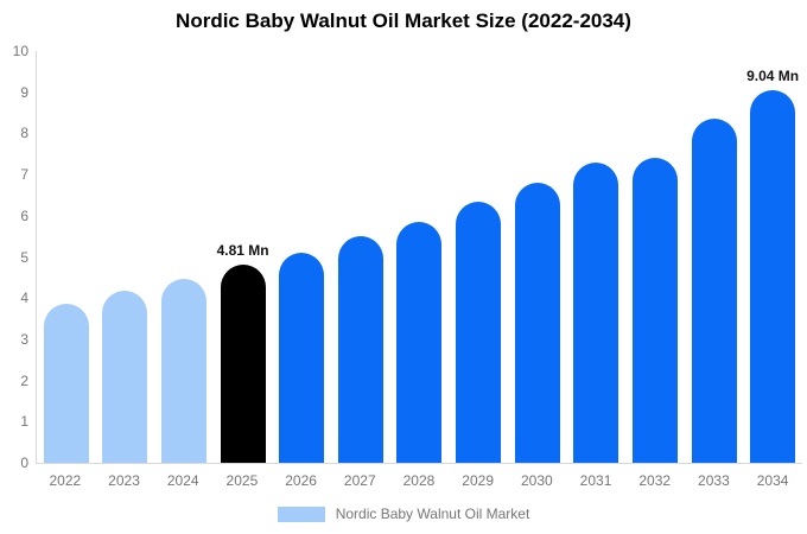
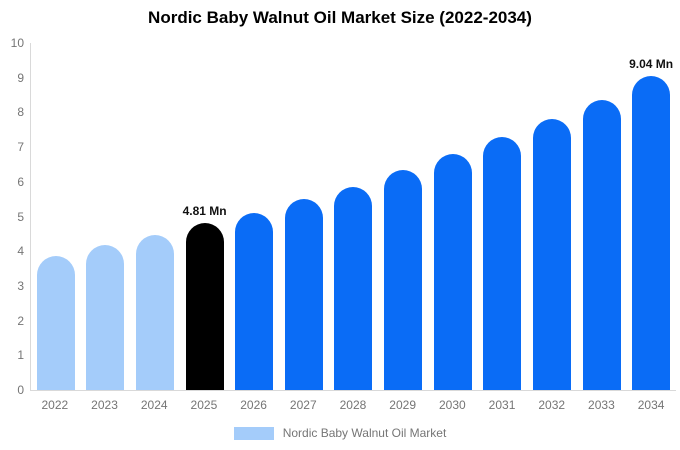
2032: 7.4 -> 7.8
